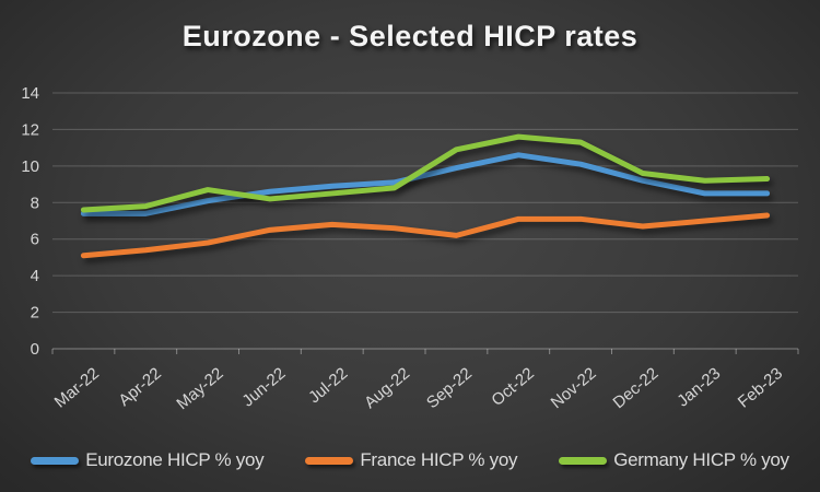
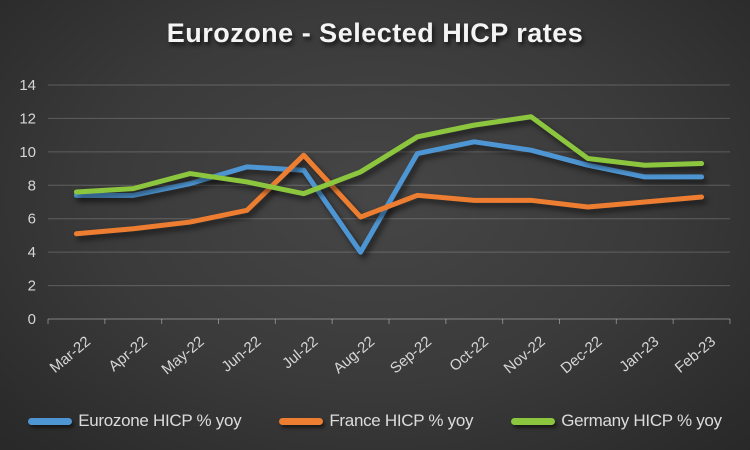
Eurozone HICP % yoy/Jun-22: 8.6 -> 9.1
France HICP % yoy/Jul-22: 6.8 -> 9.8
Germany HICP % yoy/Jul-22: 8.5 -> 7.5
Eurozone HICP % yoy/Aug-22: 9.1 -> 4.0
France HICP % yoy/Aug-22: 6.6 -> 6.1
France HICP % yoy/Sep-22: 6.2 -> 7.4
Germany HICP % yoy/Nov-22: 11.3 -> 12.1
